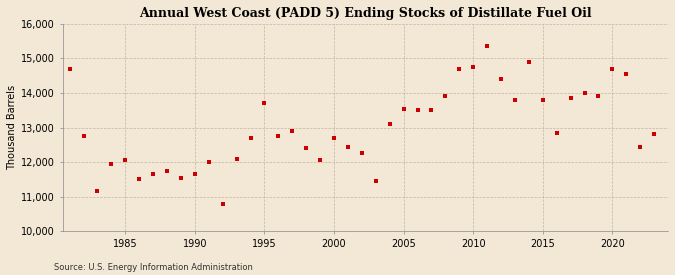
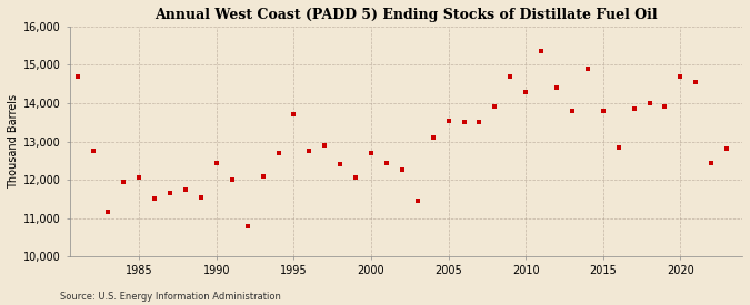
1990: 11,650 -> 12,450
2010: 14,750 -> 14,300
